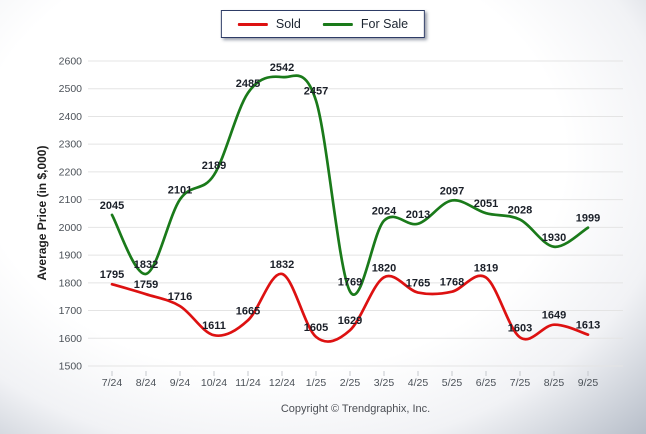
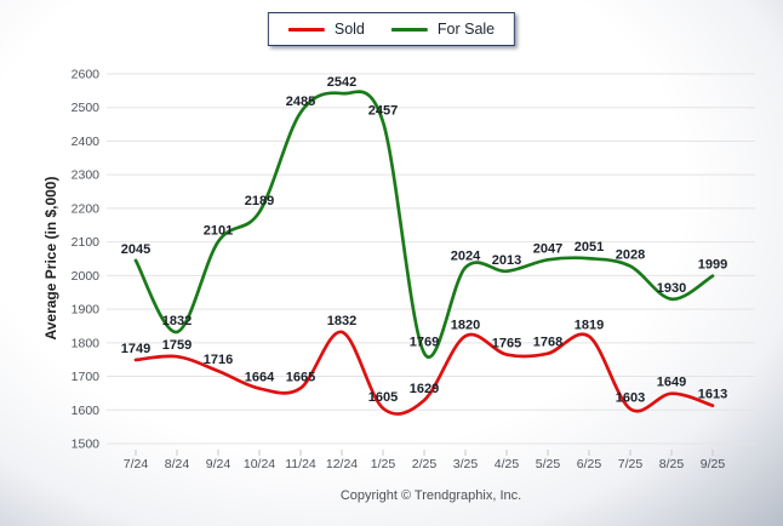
Sold/7/24: 1795 -> 1749
Sold/10/24: 1611 -> 1664
For Sale/5/25: 2097 -> 2047
